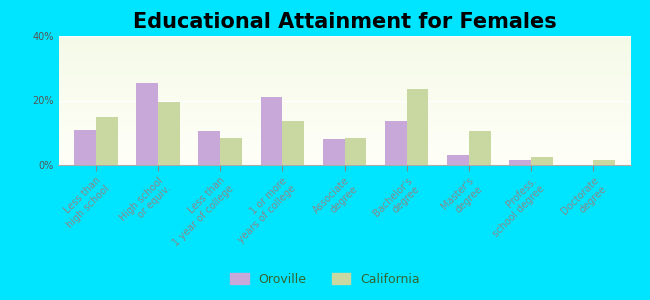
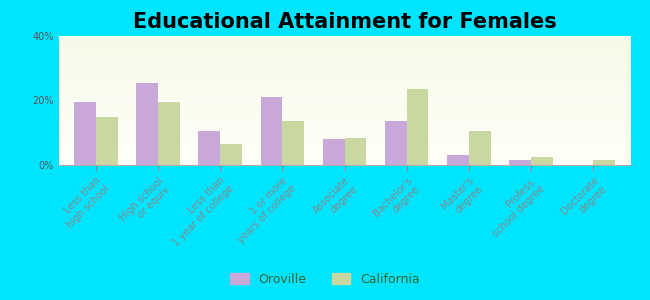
Oroville/Less than high school: 11.0% -> 19.5%
California/Less than 1 year of college: 8.5% -> 6.5%
